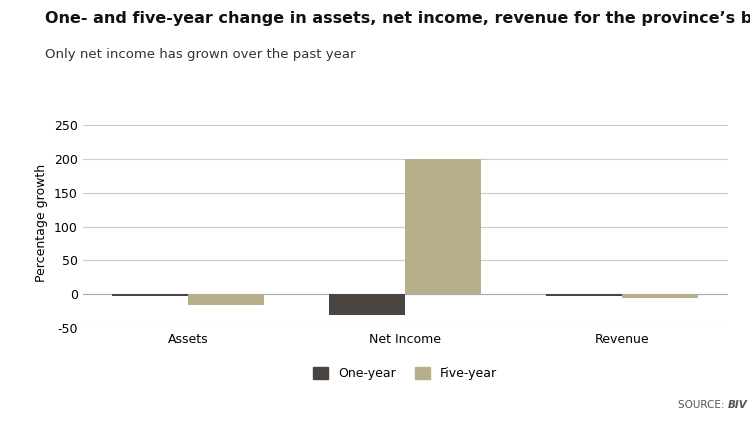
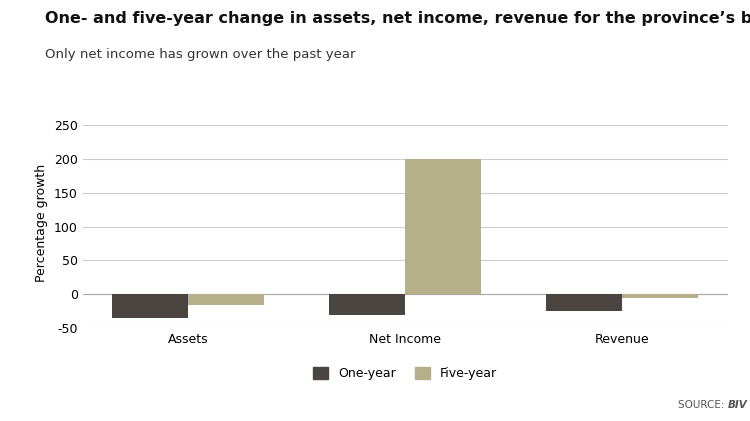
One-year/Assets: -2 -> -34
One-year/Revenue: -3 -> -24
